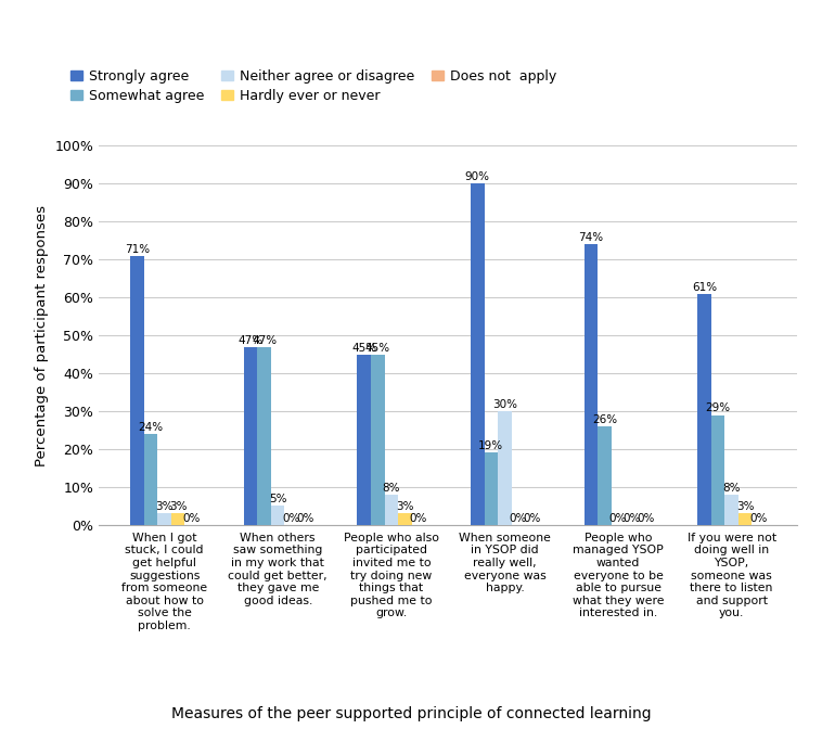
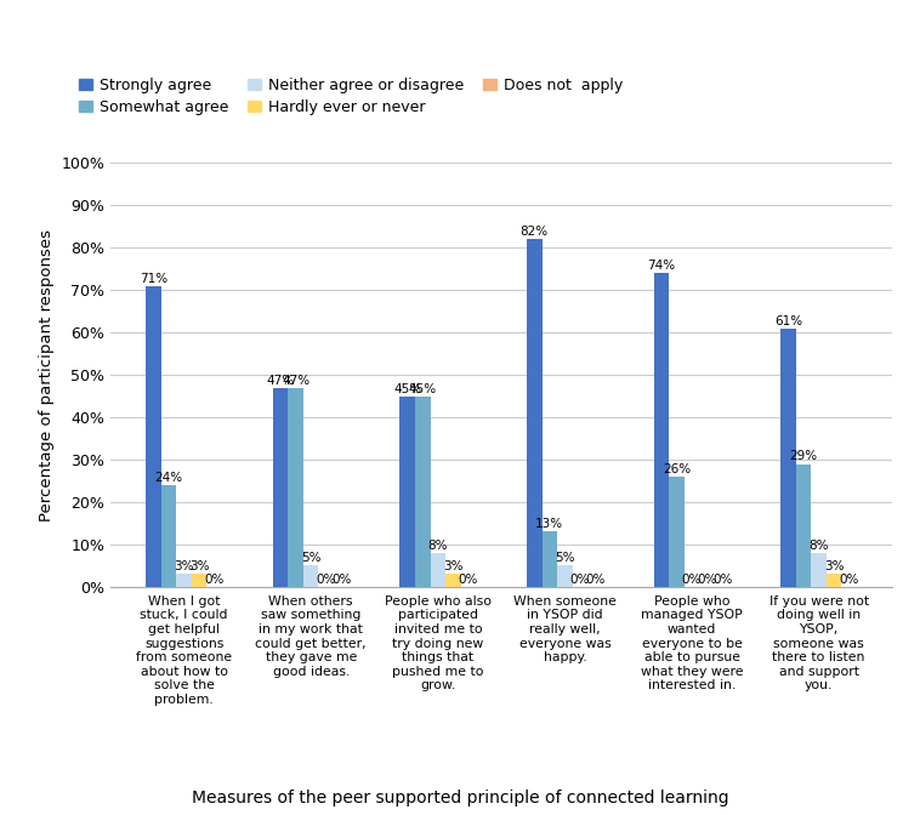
Strongly agree/When someone in YSOP did really well, everyone was happy.: 90% -> 82%
Somewhat agree/When someone in YSOP did really well, everyone was happy.: 19% -> 13%
Neither agree or disagree/When someone in YSOP did really well, everyone was happy.: 30% -> 5%
